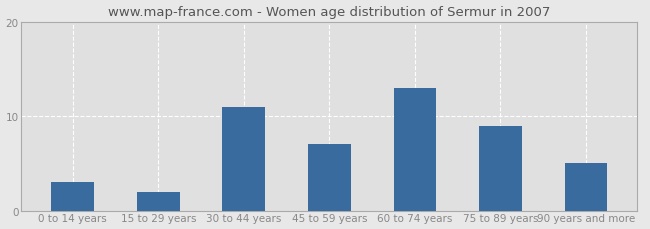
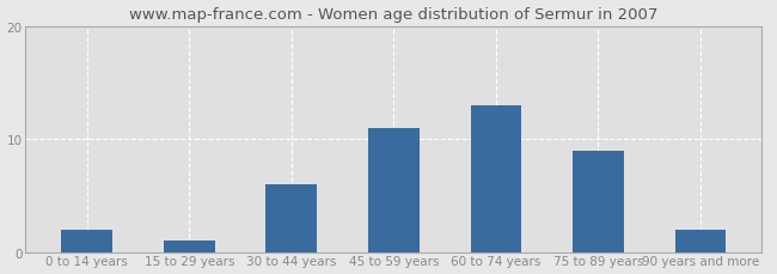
0 to 14 years: 3 -> 2
15 to 29 years: 2 -> 1
30 to 44 years: 11 -> 6
45 to 59 years: 7 -> 11
90 years and more: 5 -> 2
